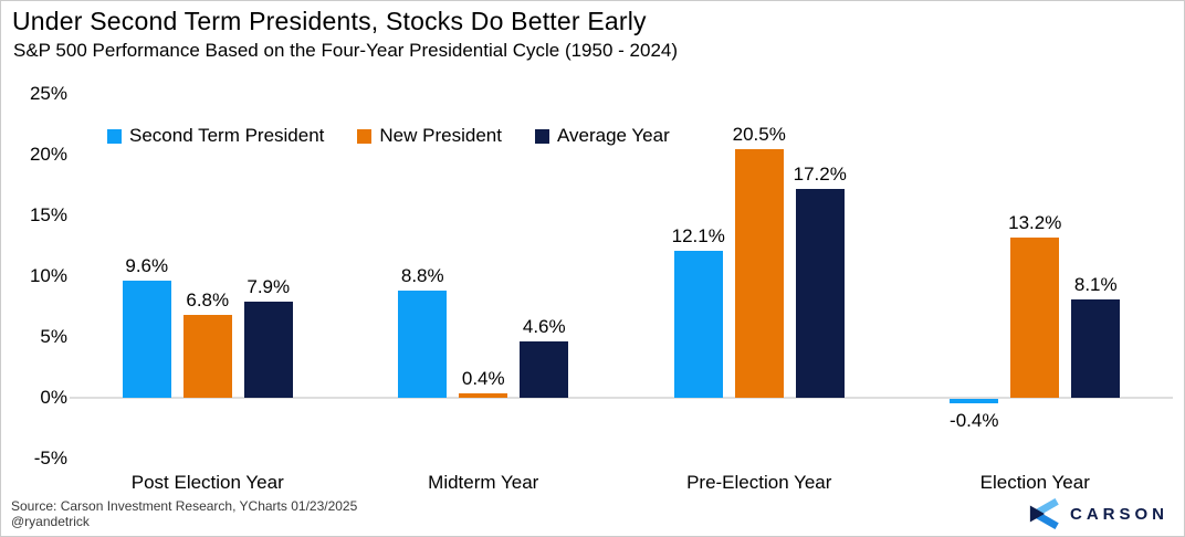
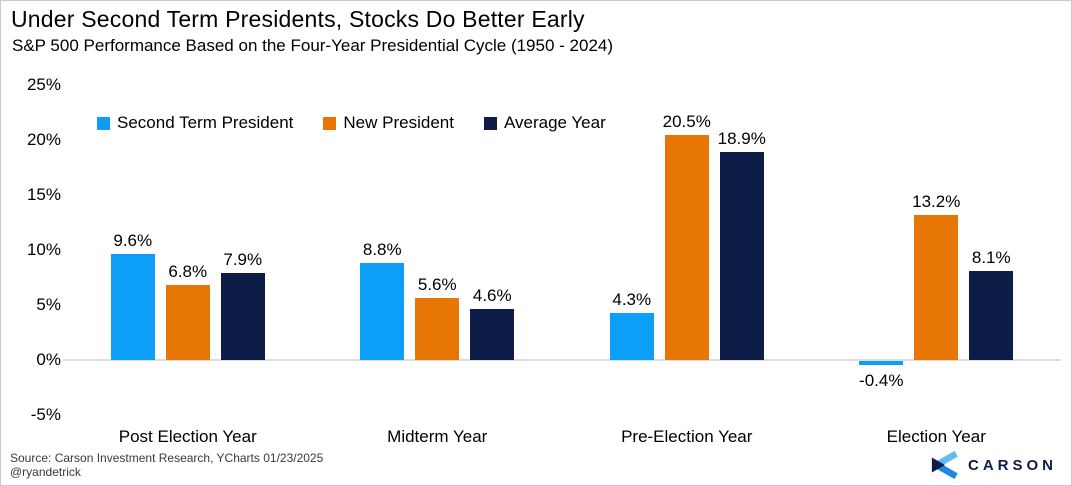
New President/Midterm Year: 0.4% -> 5.6%
Second Term President/Pre-Election Year: 12.1% -> 4.3%
Average Year/Pre-Election Year: 17.2% -> 18.9%
